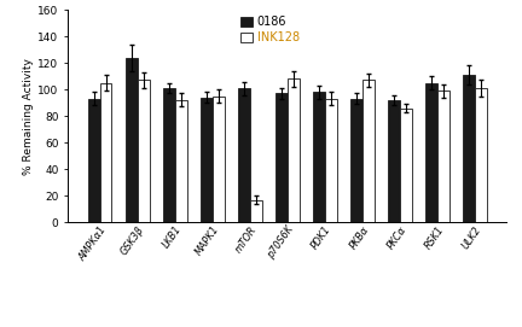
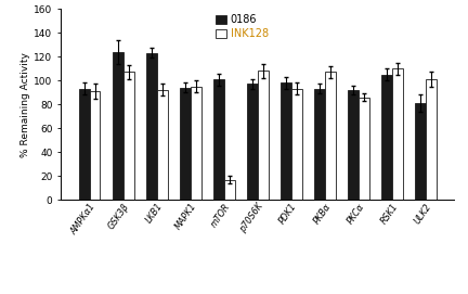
INK128/AMPKα1: 105 -> 91
0186/LKB1: 101 -> 123
INK128/RSK1: 99 -> 110
0186/ULK2: 111 -> 81
